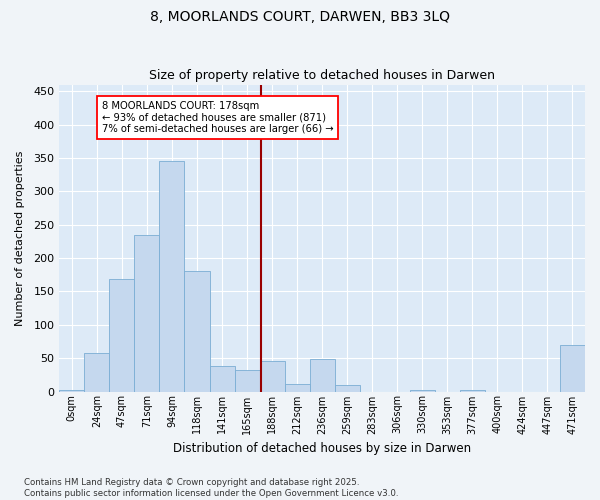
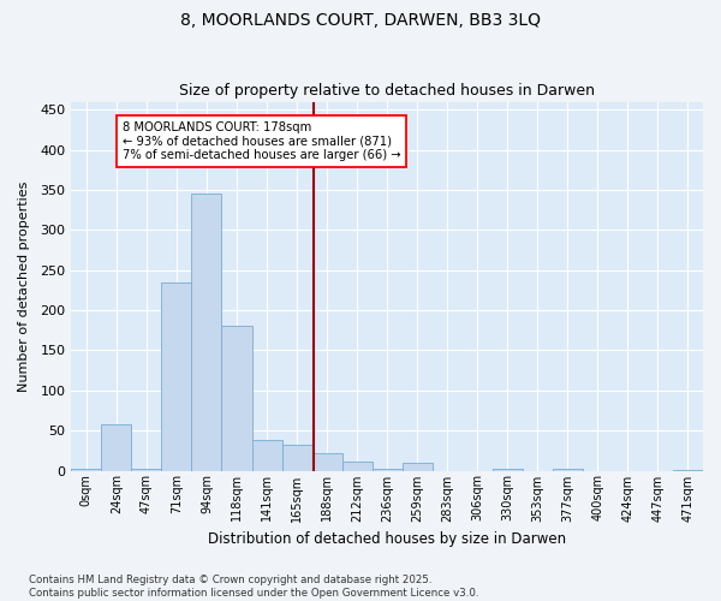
47sqm: 168 -> 2
188sqm: 46 -> 22
236sqm: 48 -> 3
471sqm: 70 -> 1
